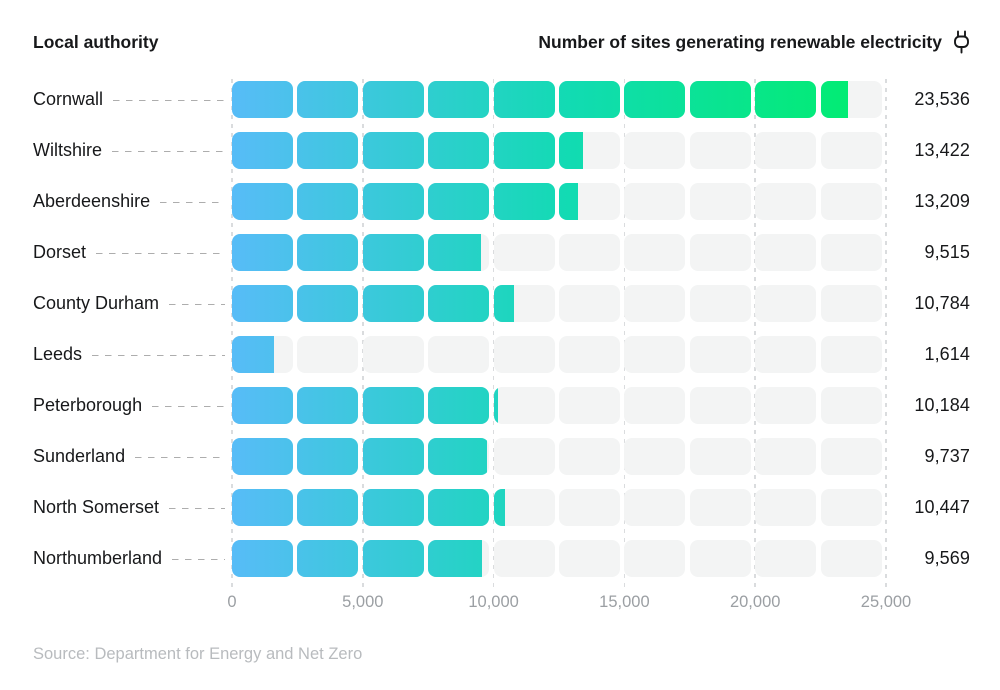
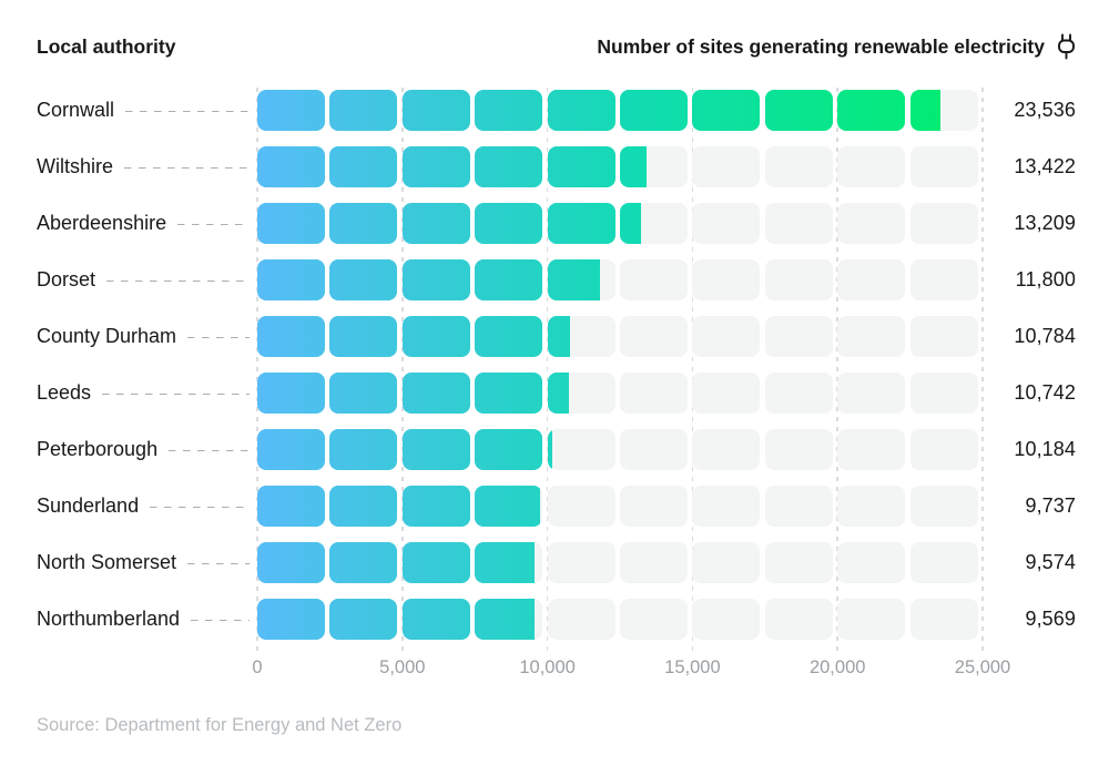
Dorset: 9,515 -> 11,800
Leeds: 1,614 -> 10,742
North Somerset: 10,447 -> 9,574
